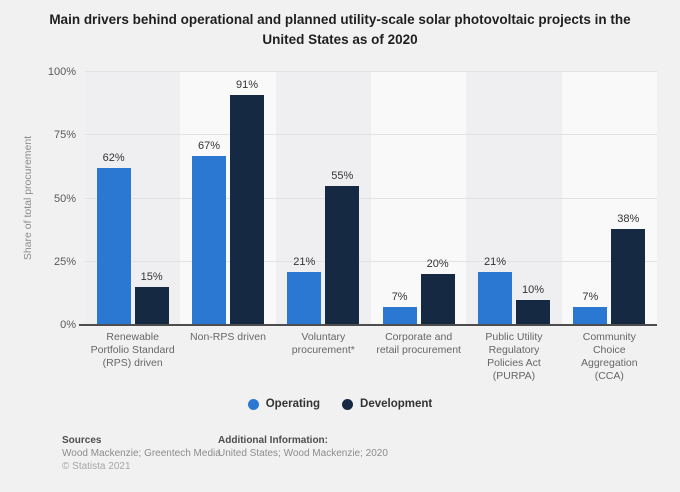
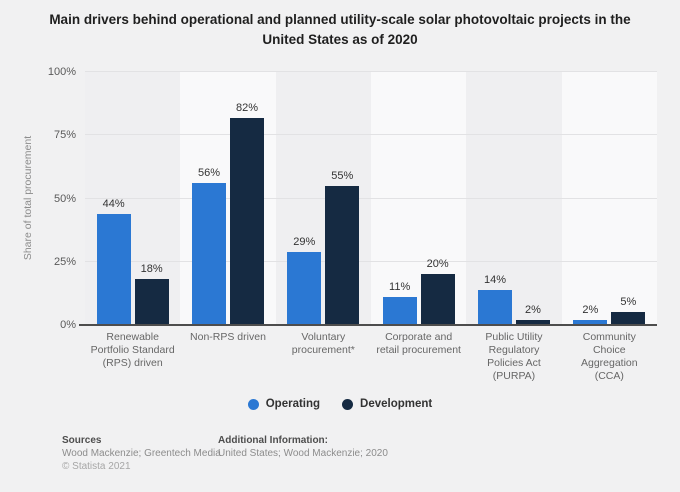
Operating/Renewable Portfolio Standard (RPS) driven: 62% -> 44%
Development/Renewable Portfolio Standard (RPS) driven: 15% -> 18%
Operating/Non-RPS driven: 67% -> 56%
Development/Non-RPS driven: 91% -> 82%
Operating/Voluntary procurement*: 21% -> 29%
Operating/Corporate and retail procurement: 7% -> 11%
Operating/Public Utility Regulatory Policies Act (PURPA): 21% -> 14%
Development/Public Utility Regulatory Policies Act (PURPA): 10% -> 2%
Operating/Community Choice Aggregation (CCA): 7% -> 2%
Development/Community Choice Aggregation (CCA): 38% -> 5%
